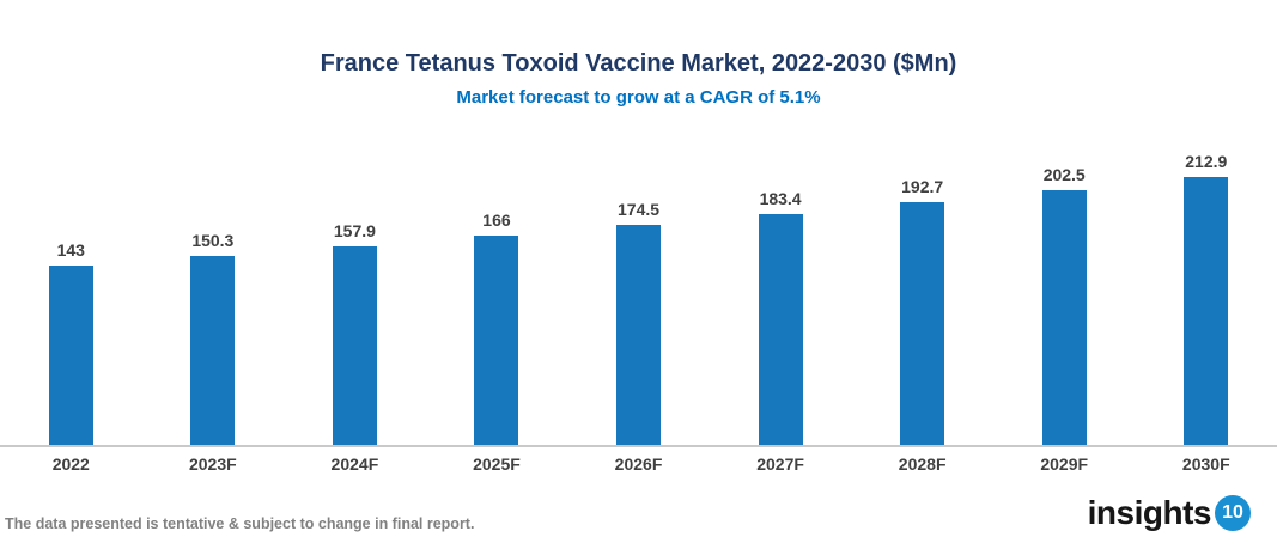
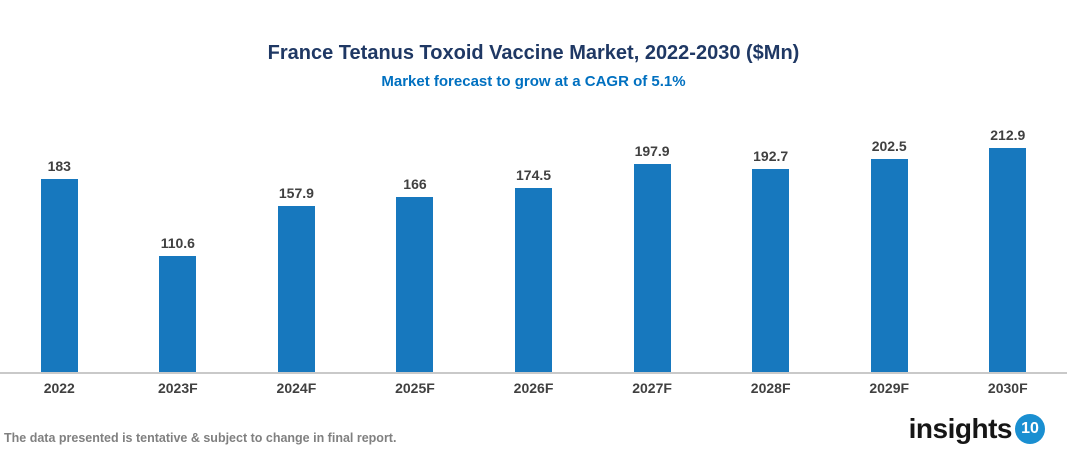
2022: 143 -> 183
2023F: 150.3 -> 110.6
2027F: 183.4 -> 197.9
